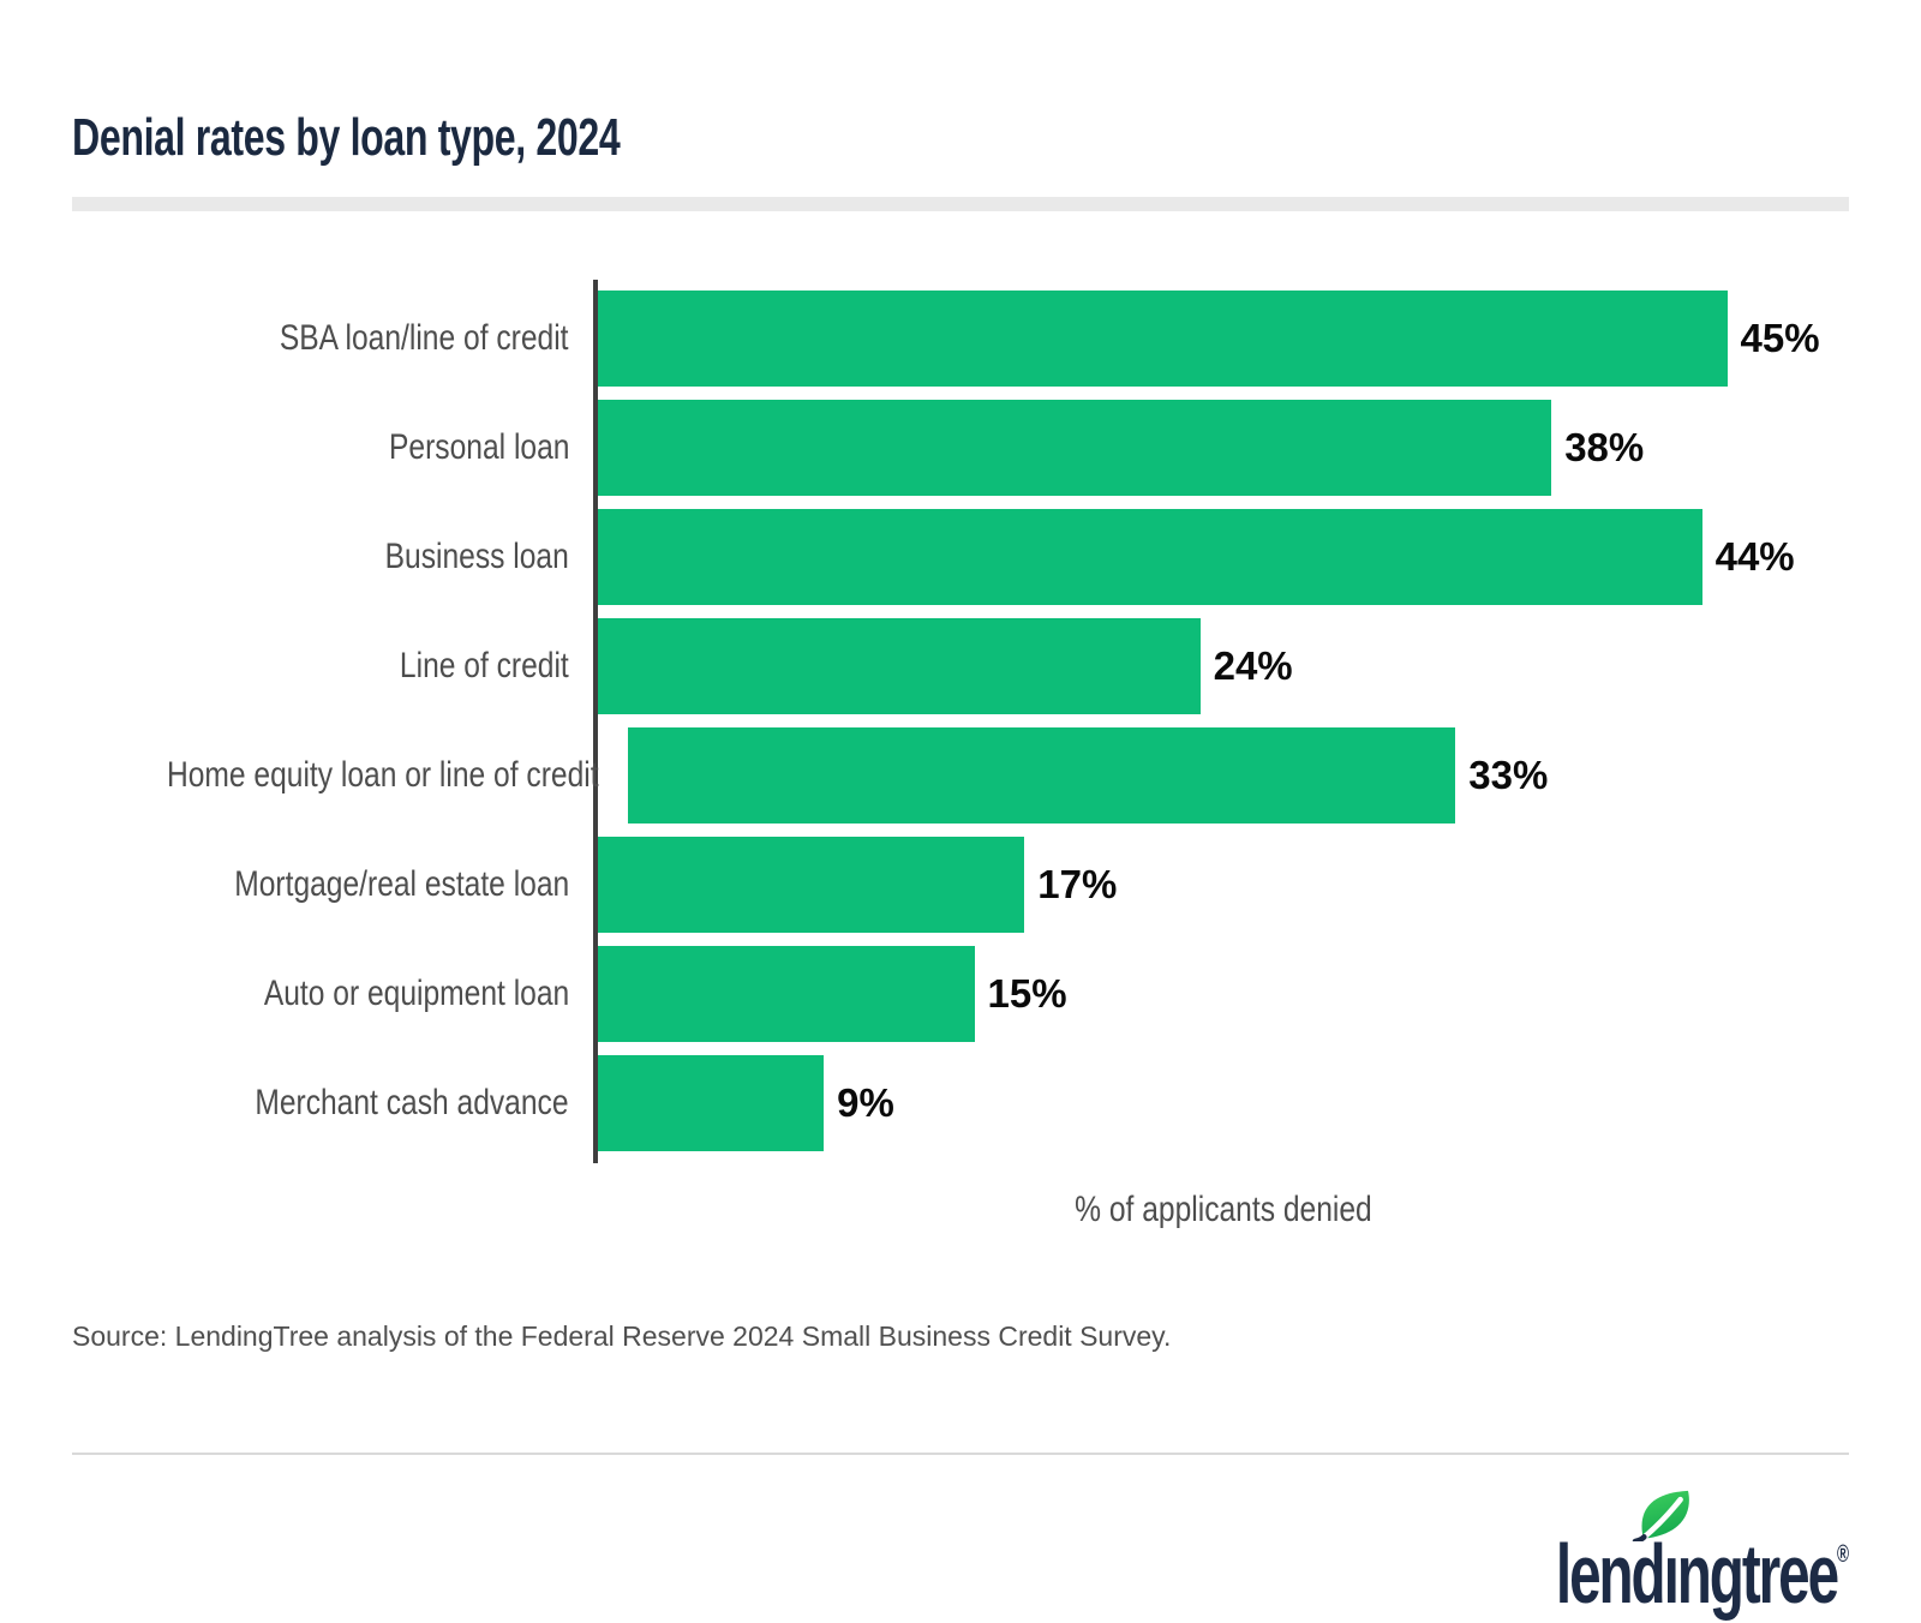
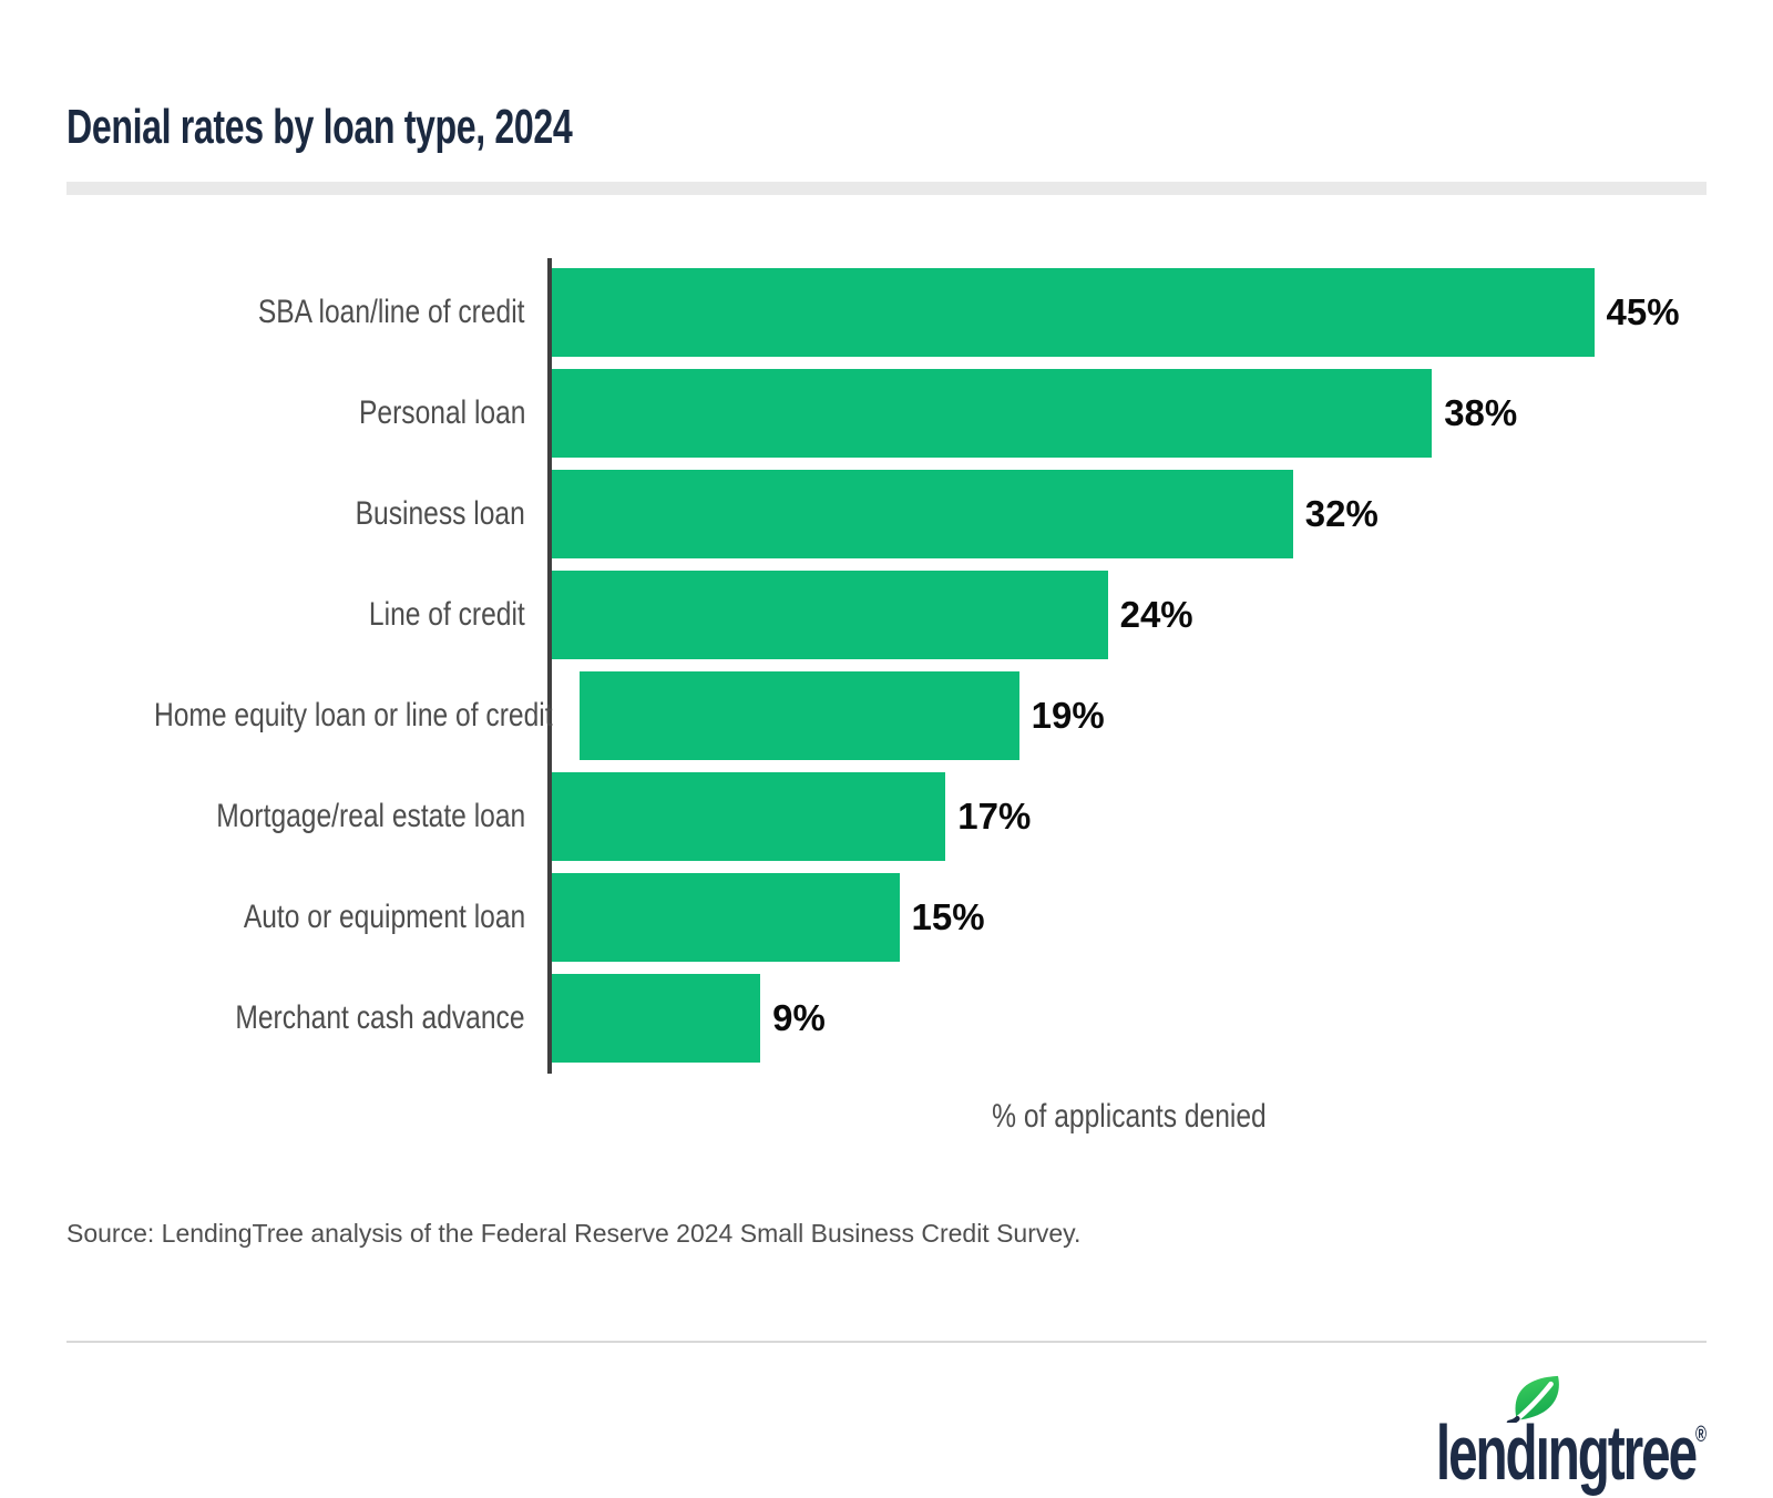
Business loan: 44% -> 32%
Home equity loan or line of credit: 33% -> 19%
